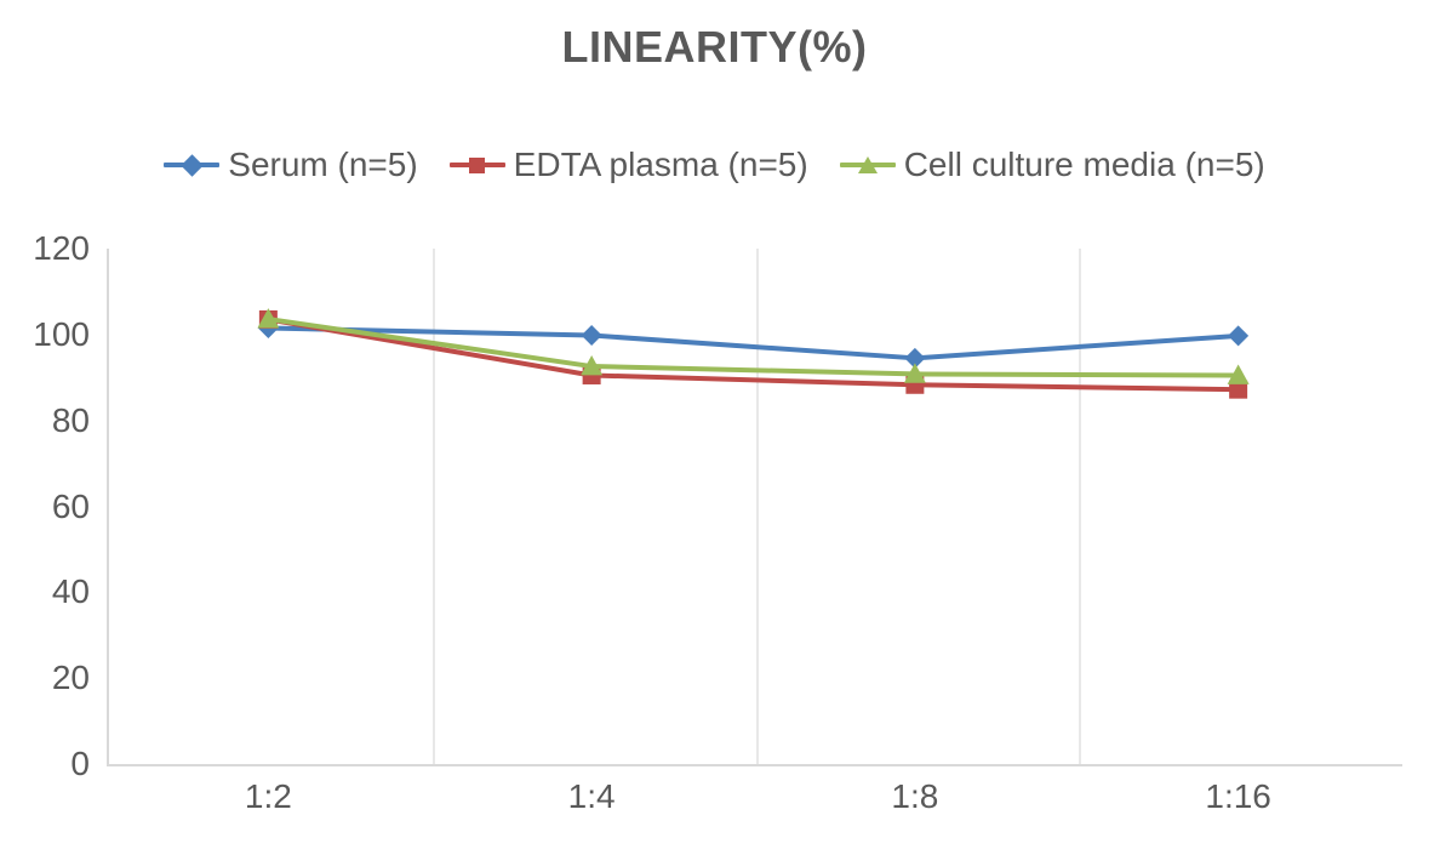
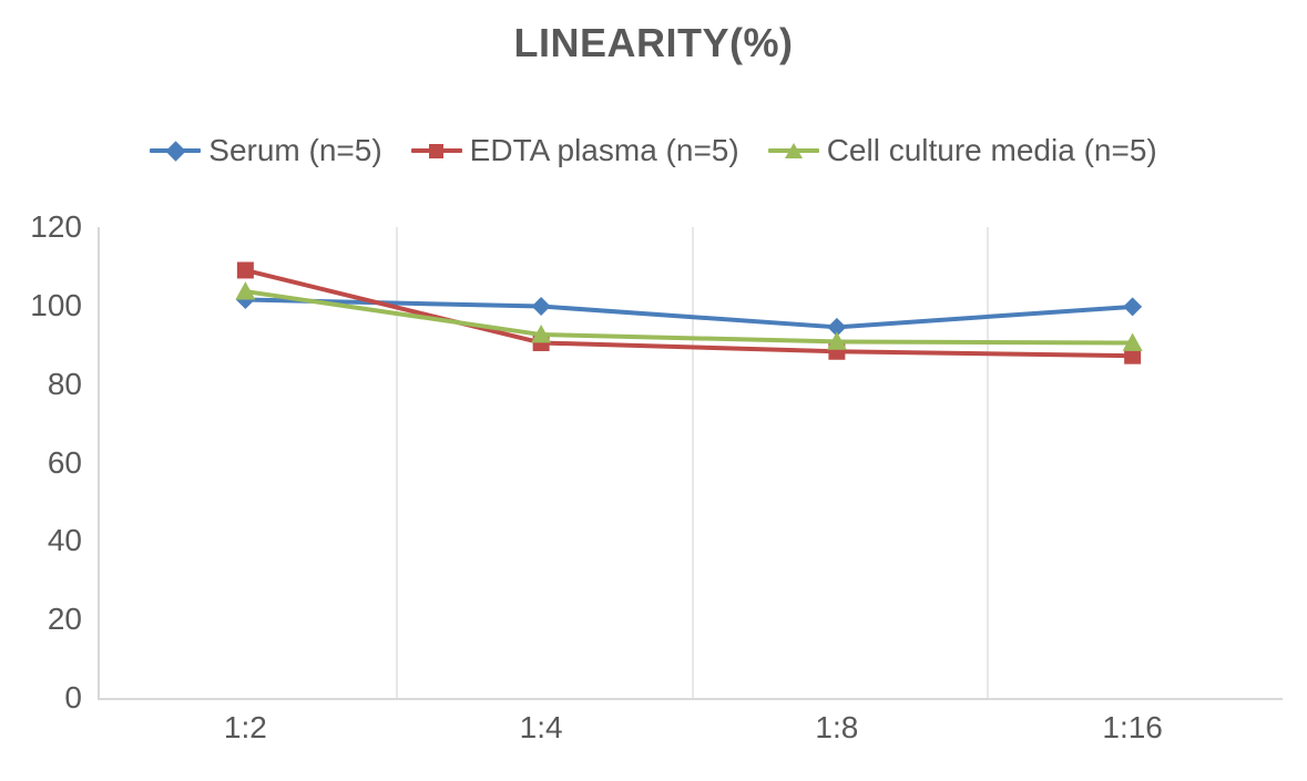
EDTA plasma (n=5)/1:2: 104 -> 109
